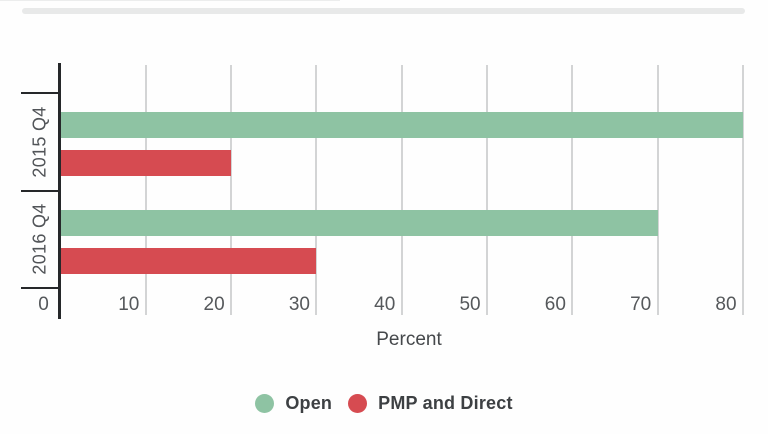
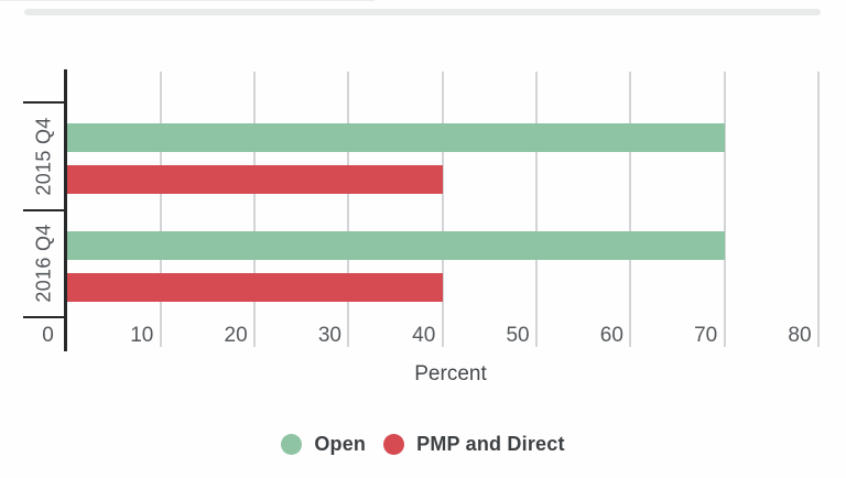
Open/2015 Q4: 80 -> 70
PMP and Direct/2015 Q4: 20 -> 40
PMP and Direct/2016 Q4: 30 -> 40
